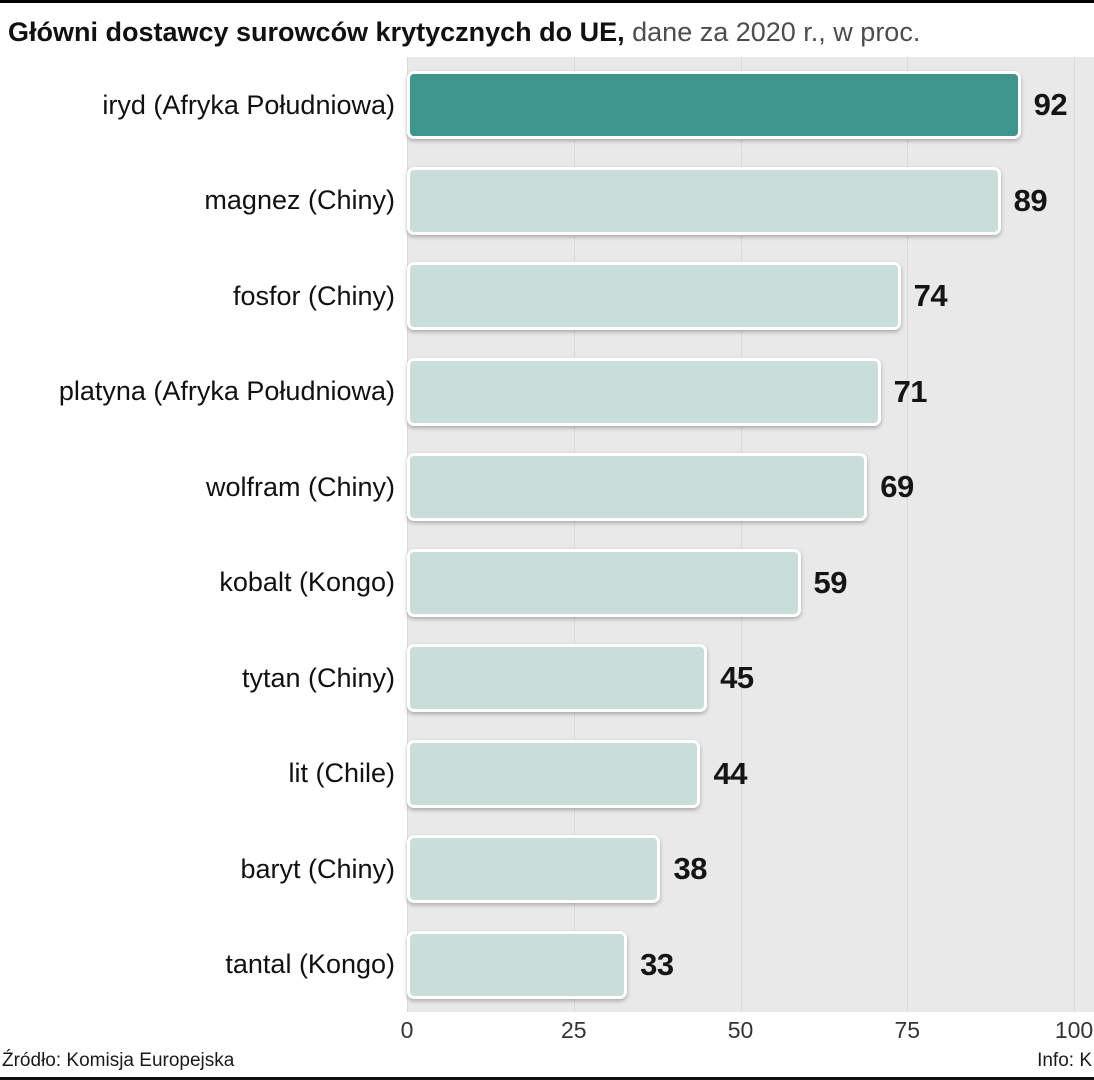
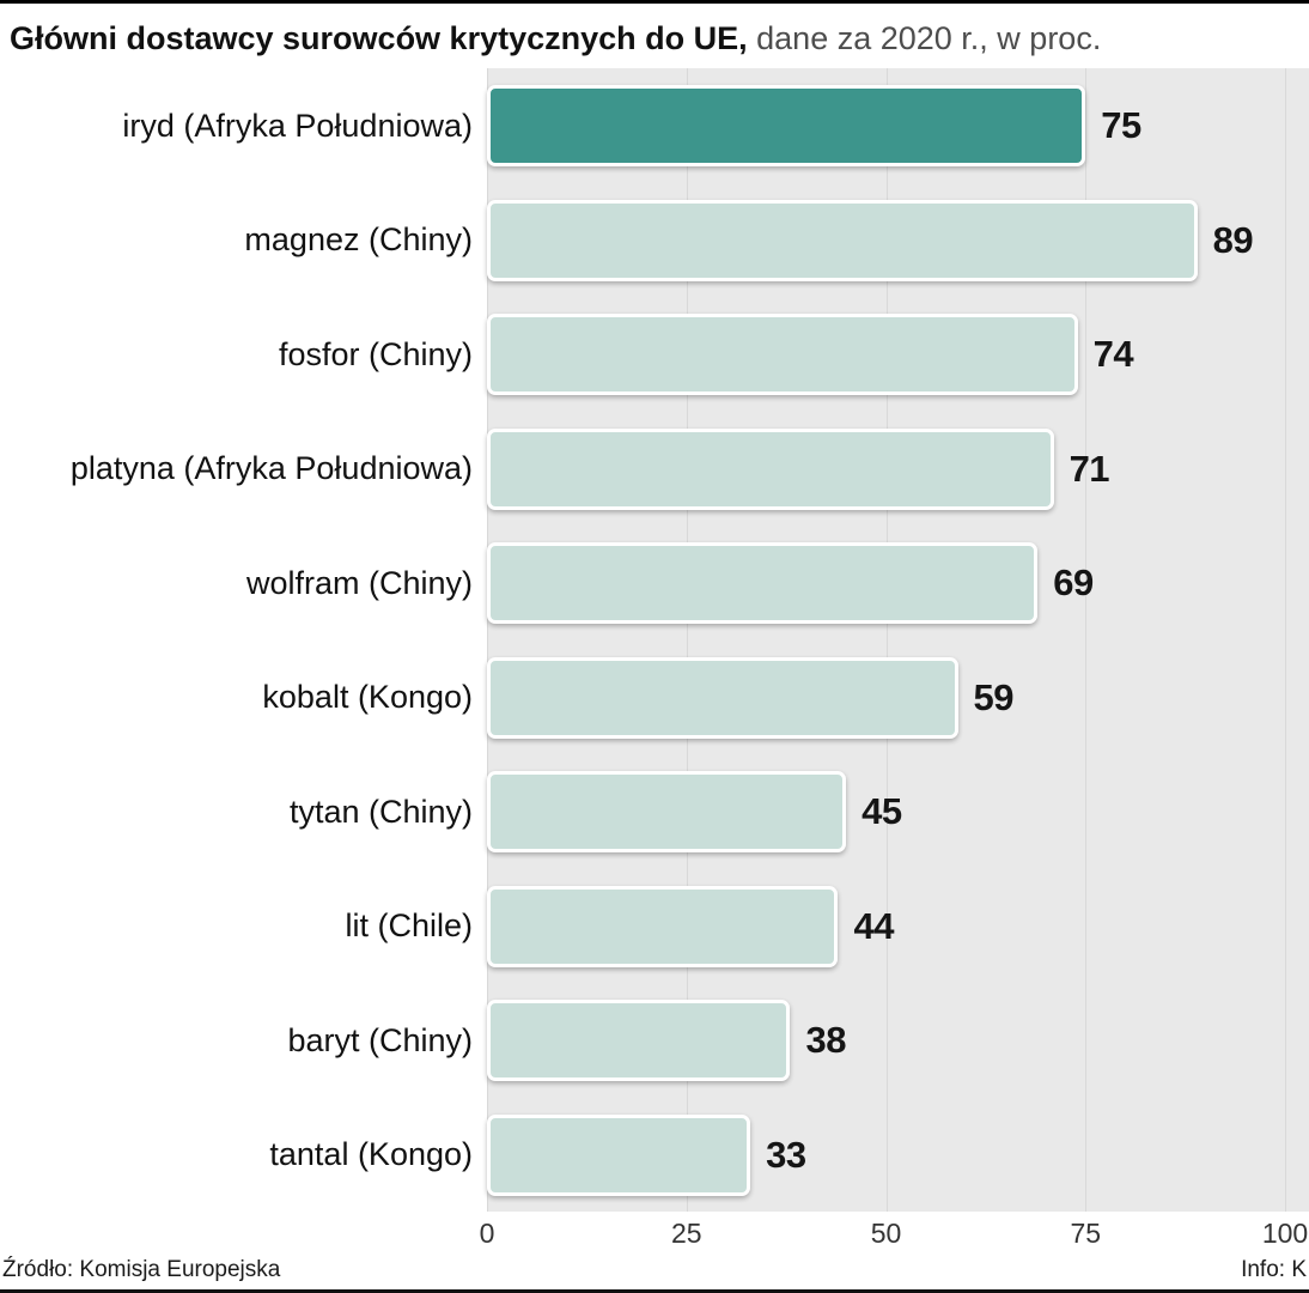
iryd (Afryka Południowa): 92 -> 75
